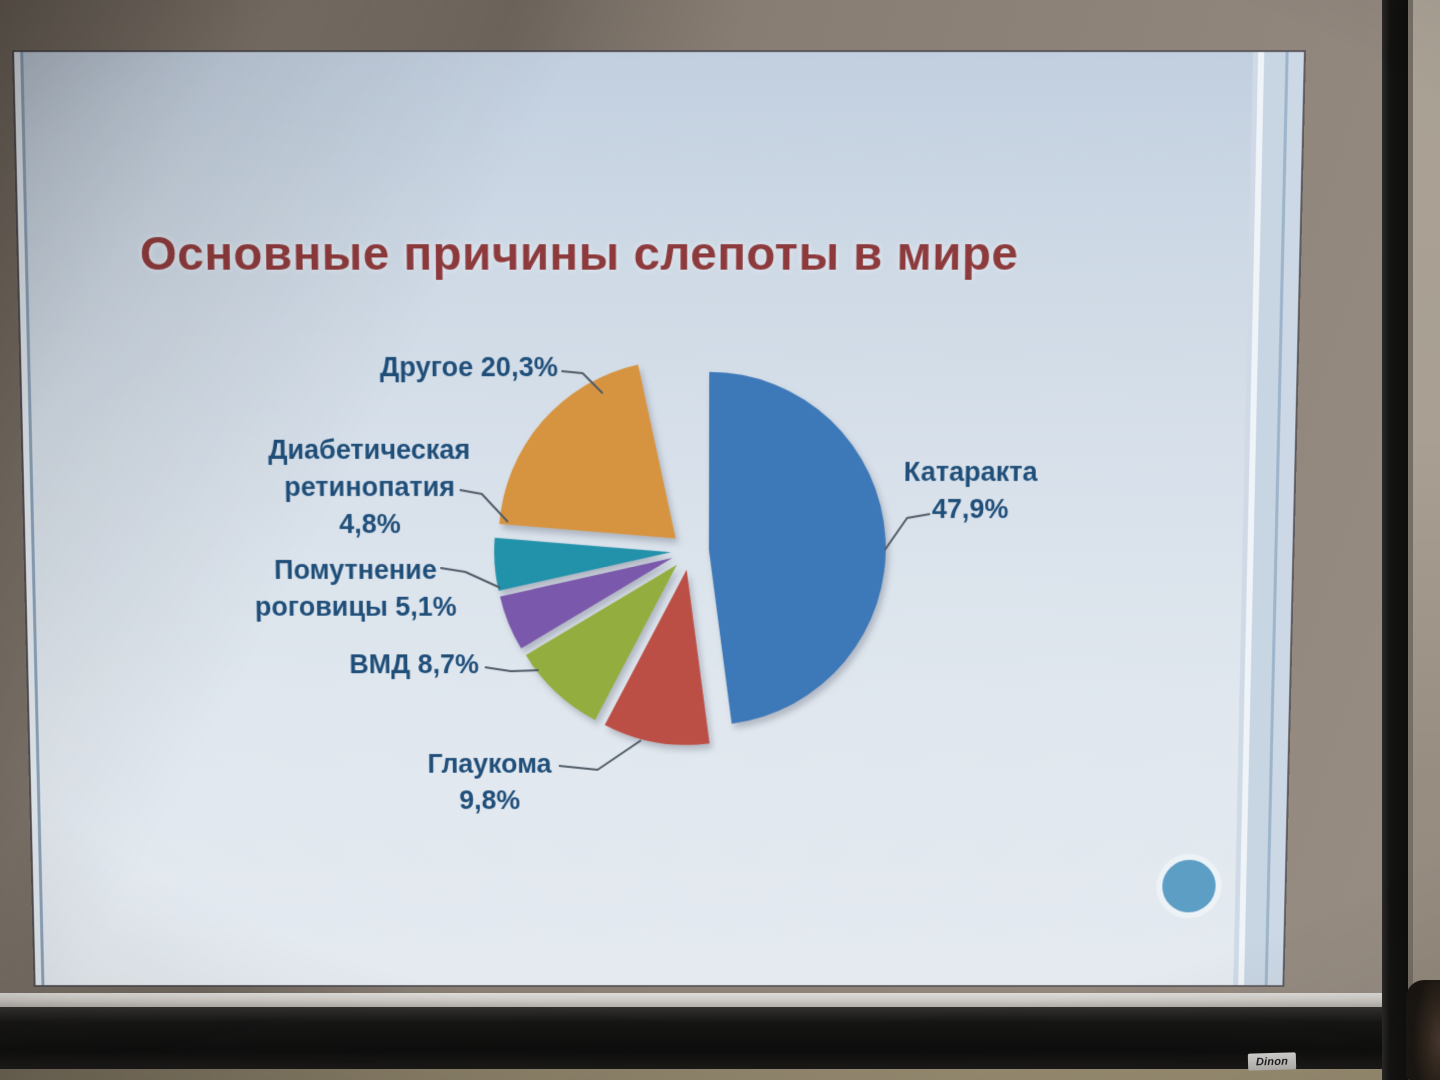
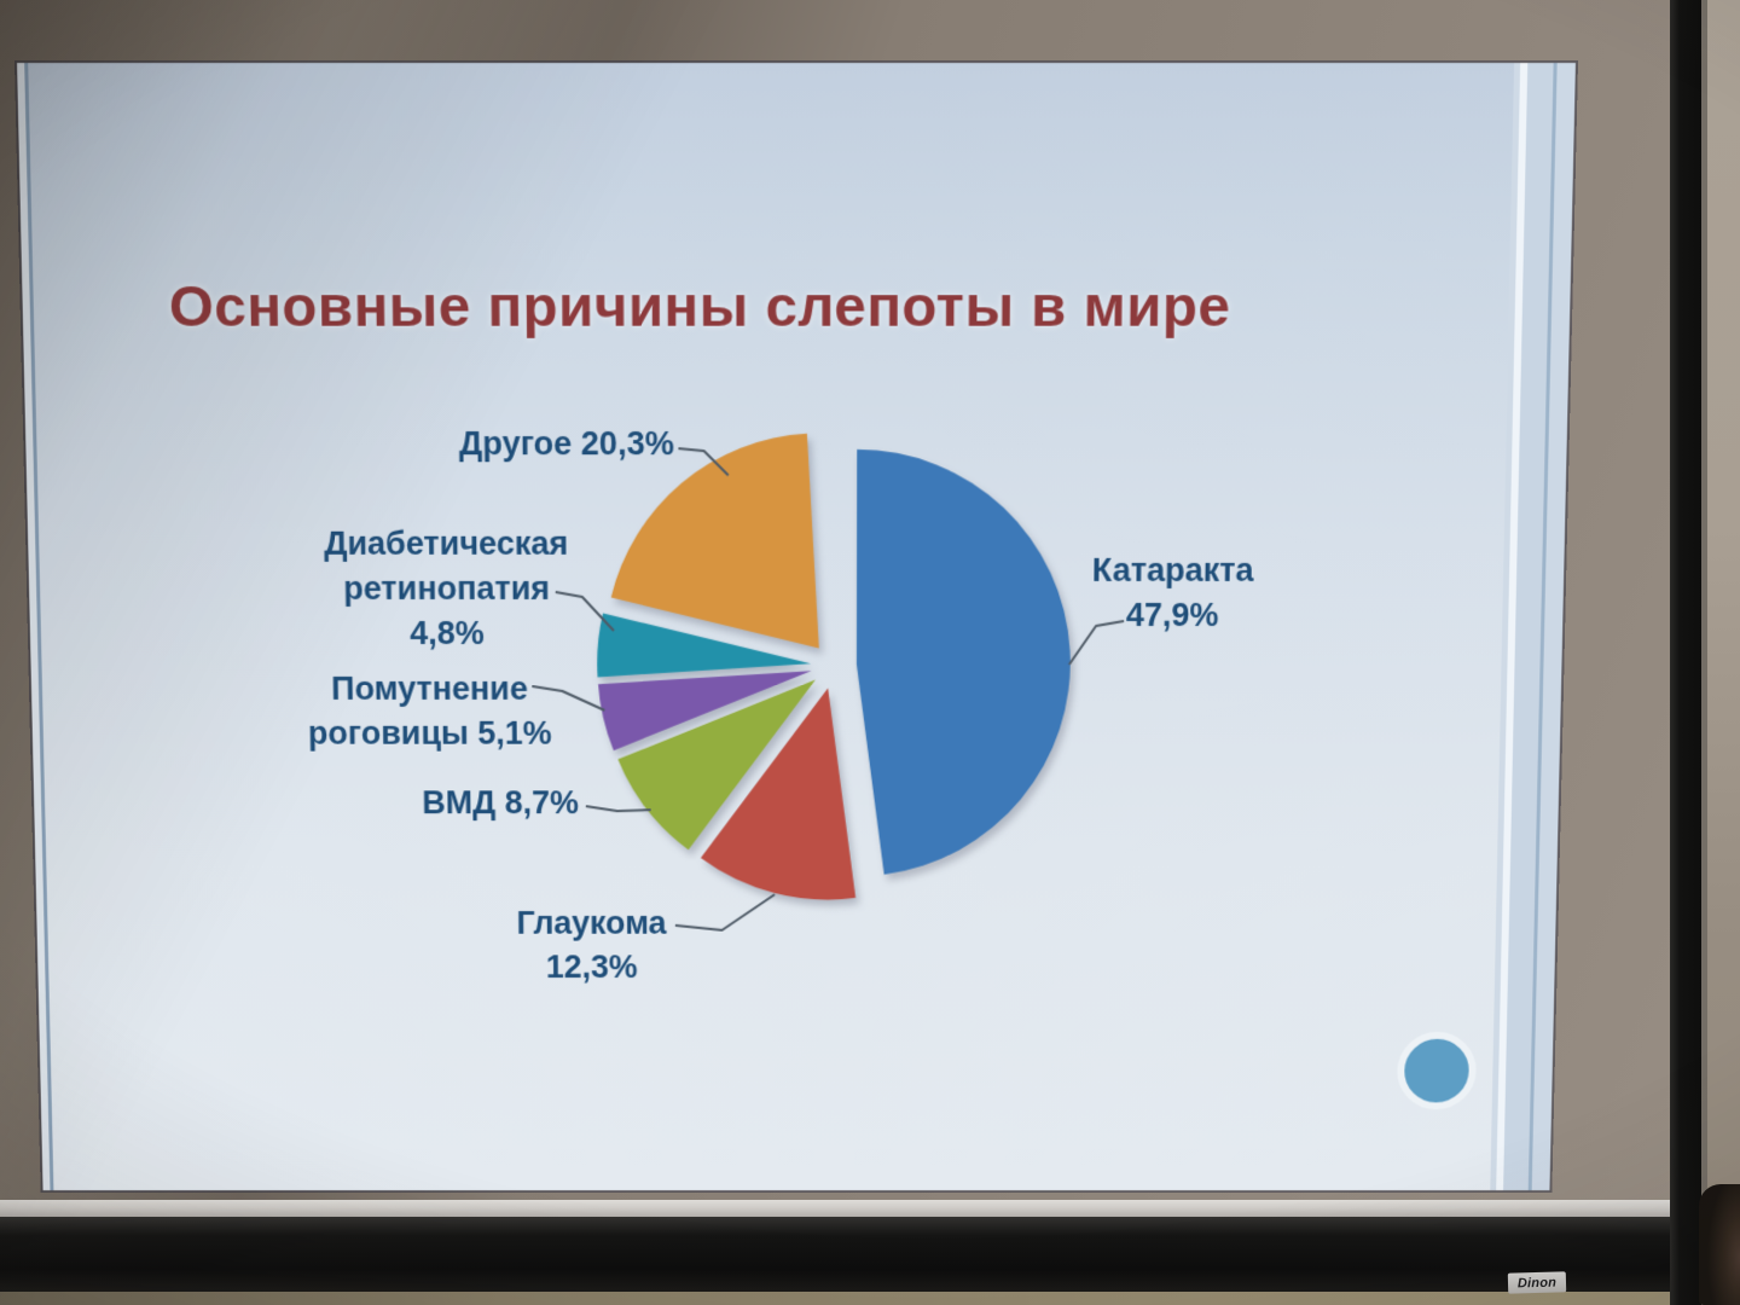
Глаукома: 9,8% -> 12,3%
